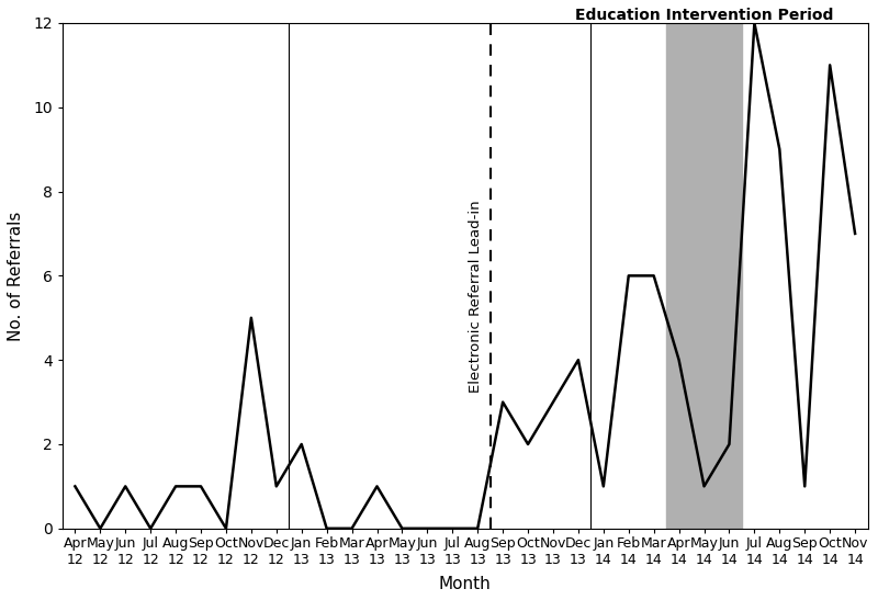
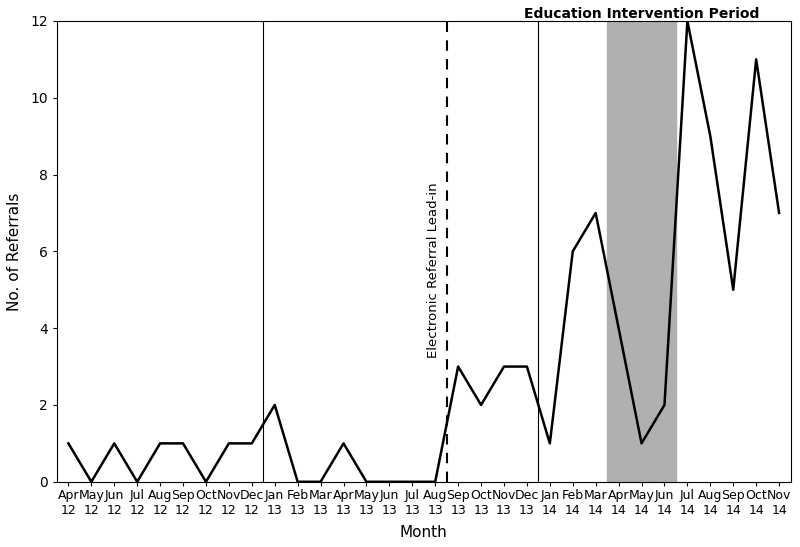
Nov 12: 5 -> 1
Dec 13: 4 -> 3
Mar 14: 6 -> 7
Sep 14: 1 -> 5
